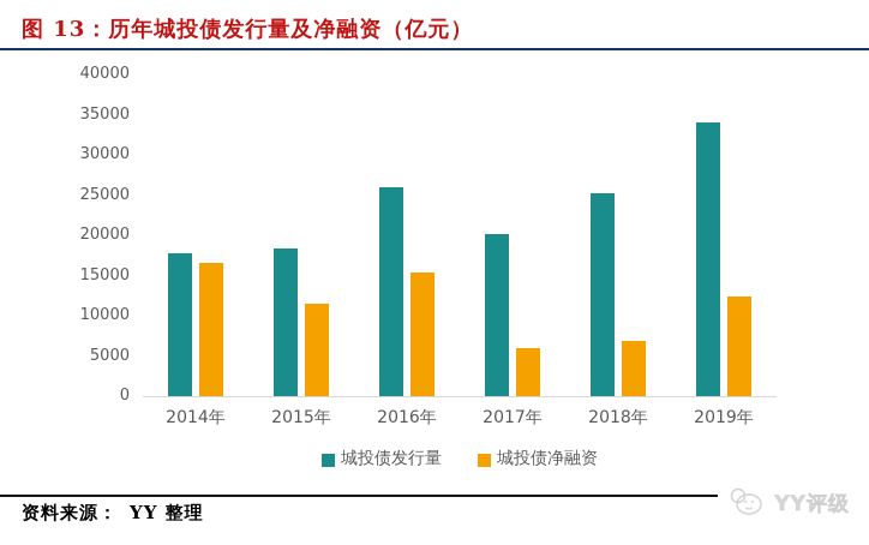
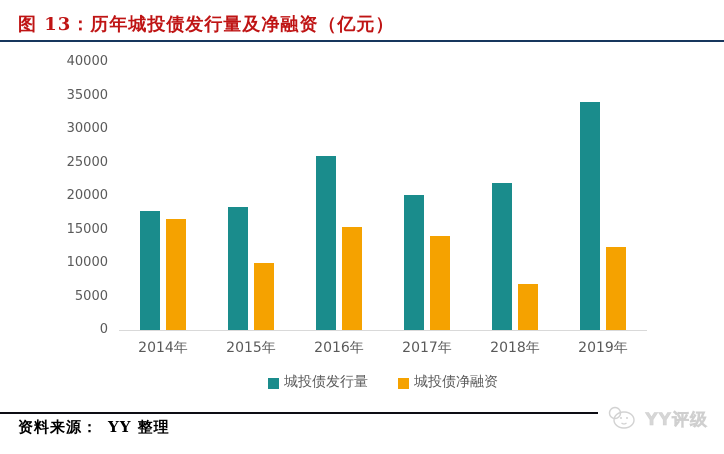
城投债净融资/2015年: 12000 -> 10000
城投债净融资/2017年: 6000 -> 14000
城投债发行量/2018年: 25000 -> 22000
